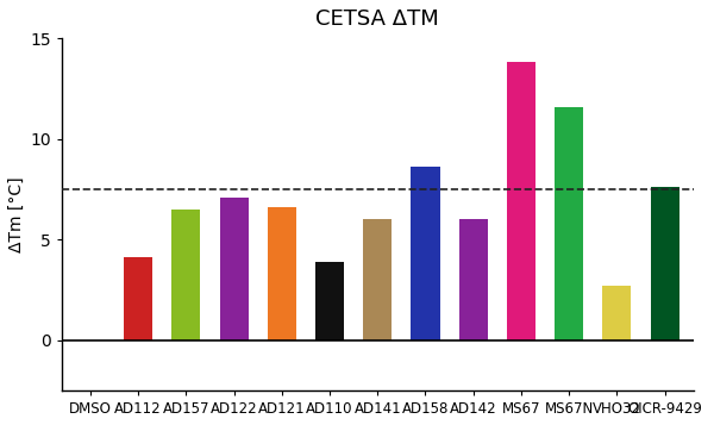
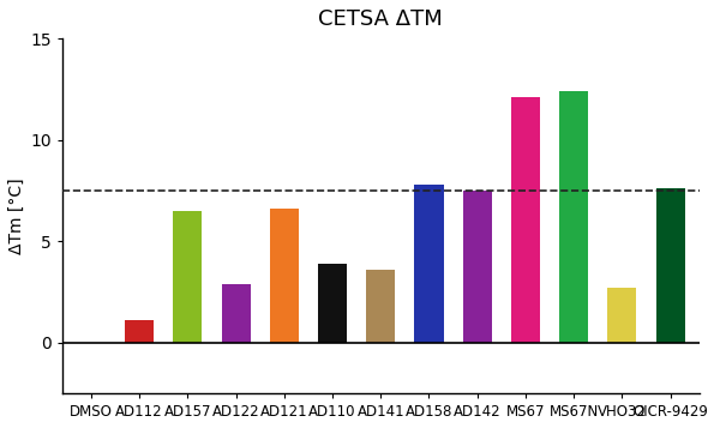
AD112: 4.1 -> 1.1
AD122: 7.1 -> 2.9
AD141: 6.0 -> 3.6
AD158: 8.6 -> 7.8
AD142: 6.0 -> 7.5
MS67: 13.8 -> 12.1
MS67N: 11.6 -> 12.4
